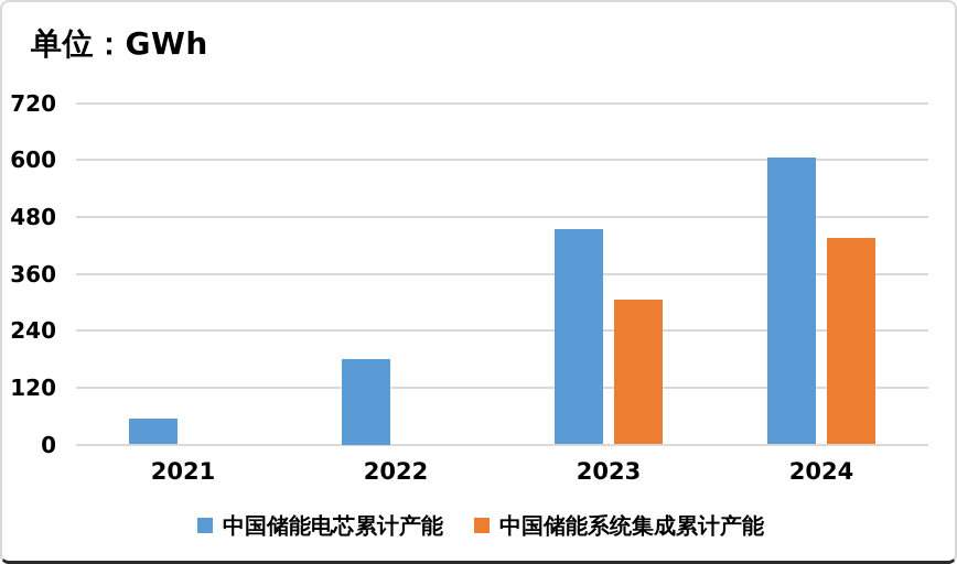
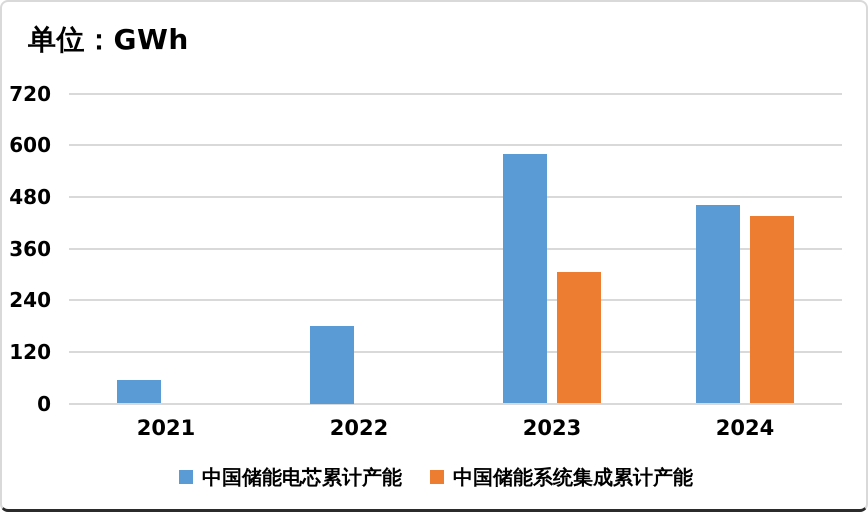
中国储能电芯累计产能/2023: 460 -> 580
中国储能电芯累计产能/2024: 600 -> 460
